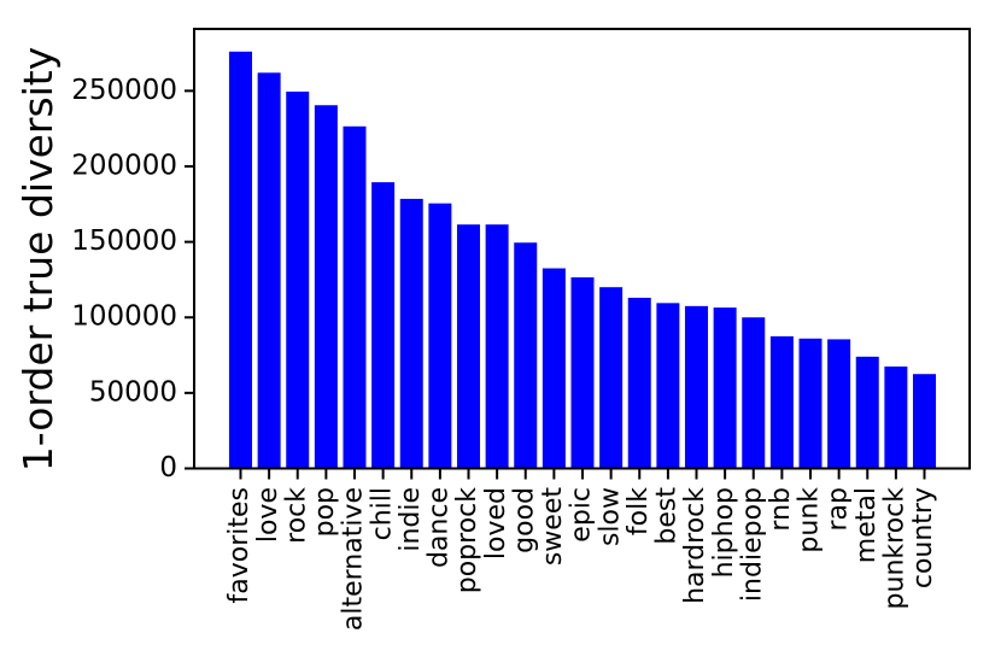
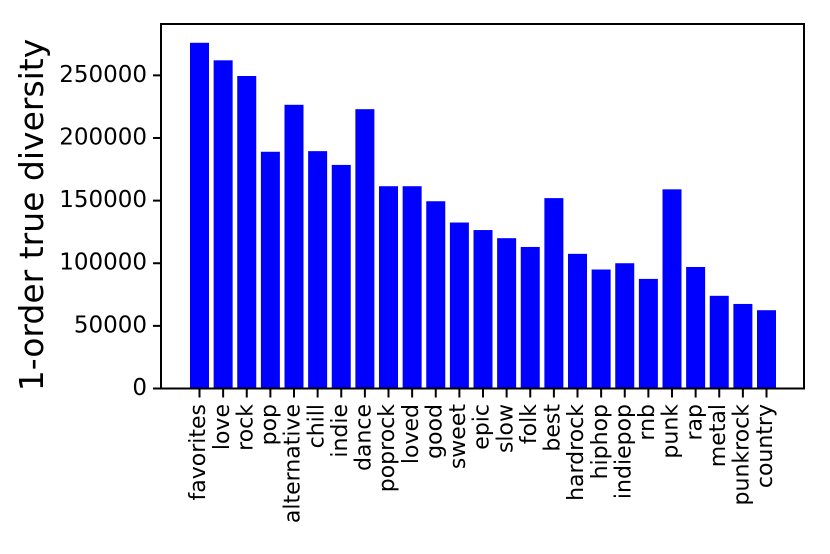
pop: 240000 -> 189000
dance: 176000 -> 223000
best: 110000 -> 152000
hiphop: 106000 -> 95000
punk: 86000 -> 159000
rap: 86000 -> 97000
